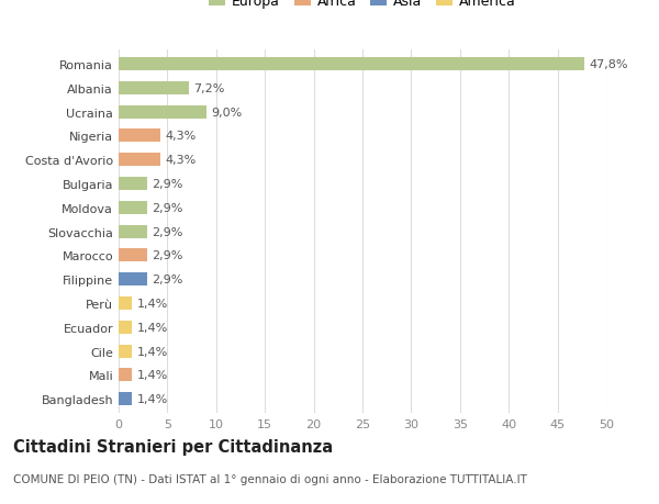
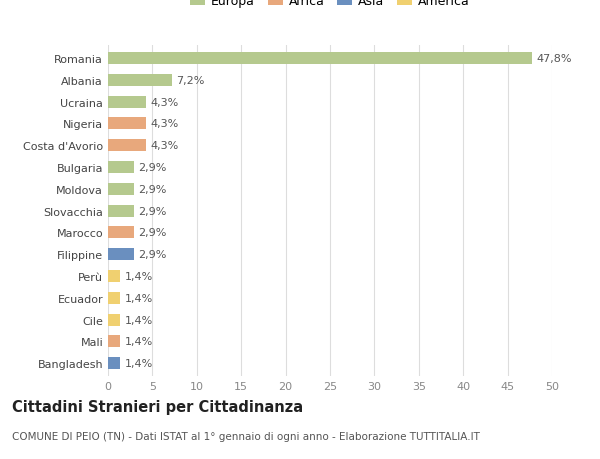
Ucraina: 9,0% -> 4,3%
